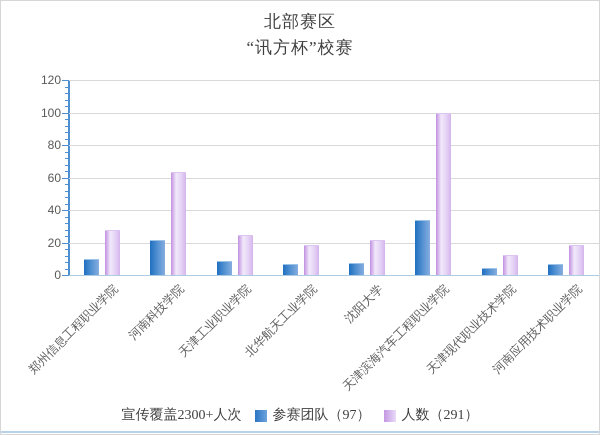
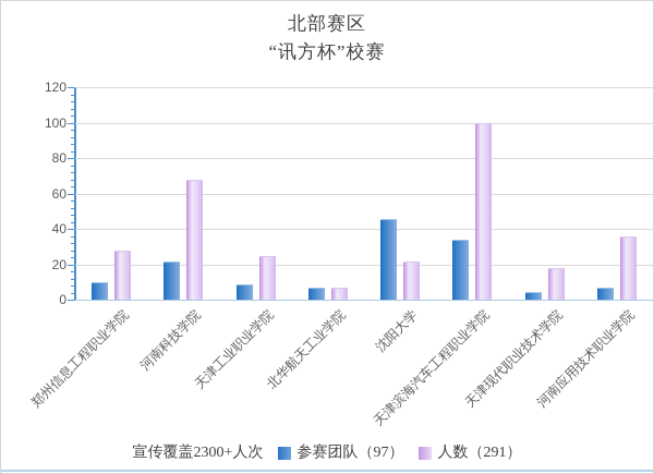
人数（291）/河南科技学院: 63 -> 67
人数（291）/北华航天工业学院: 18 -> 6
参赛团队（97）/沈阳大学: 7 -> 45
人数（291）/天津现代职业技术学院: 12 -> 17
人数（291）/河南应用技术职业学院: 18 -> 35
